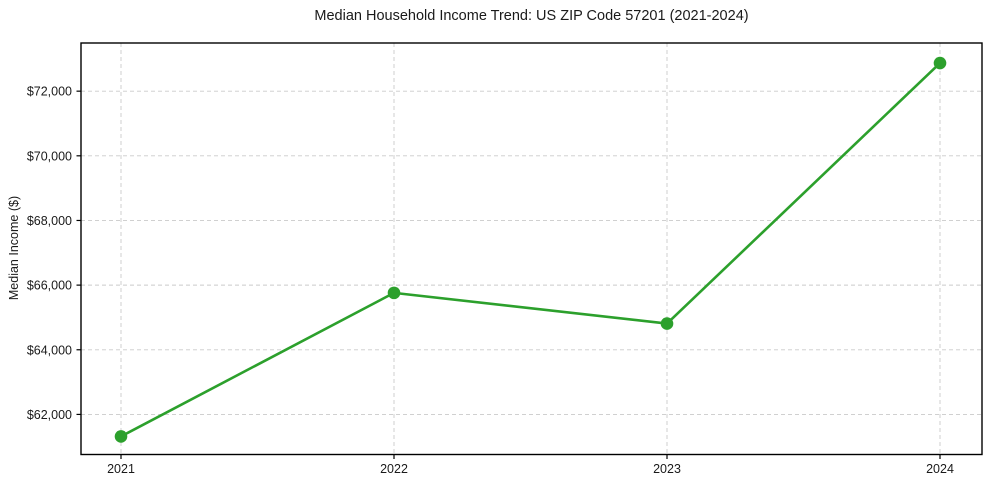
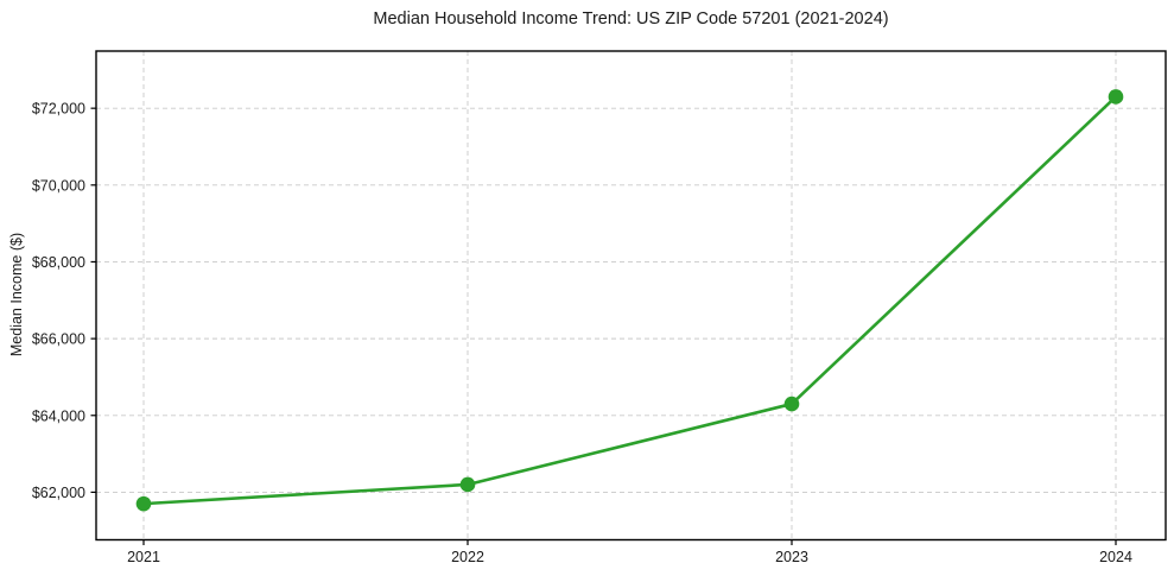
2021: $61300 -> $61700
2022: $65800 -> $62200
2023: $64800 -> $64300
2024: $72900 -> $72300
